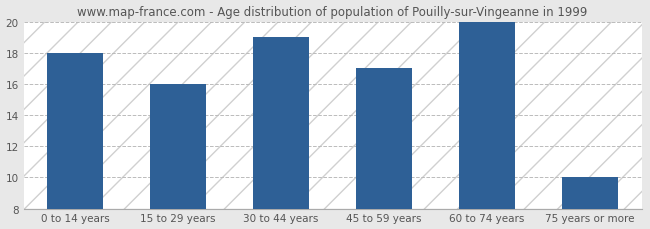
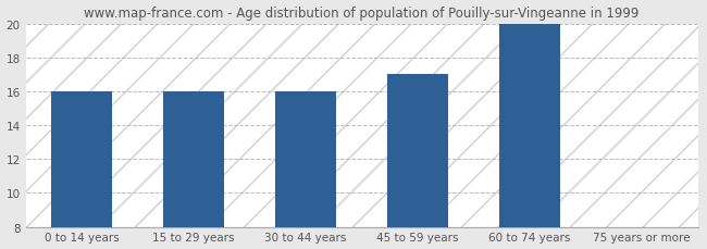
0 to 14 years: 18 -> 16
30 to 44 years: 19 -> 16
75 years or more: 10 -> 8
